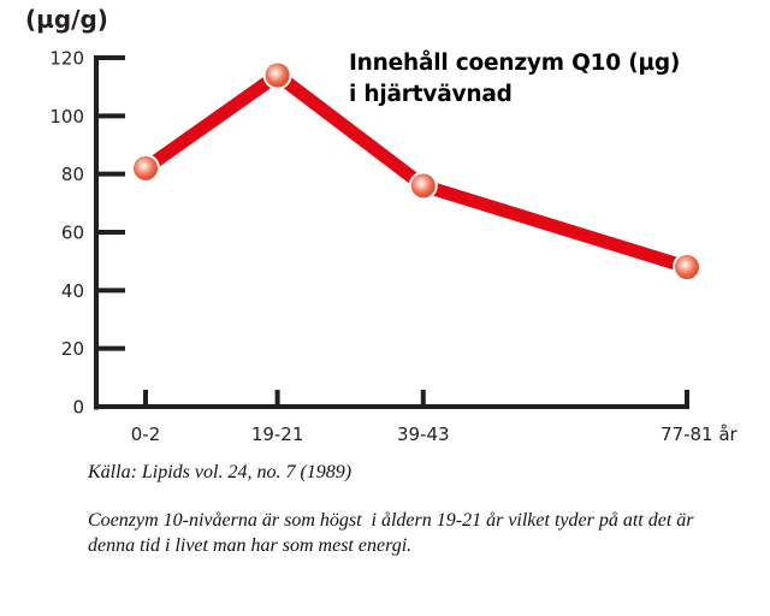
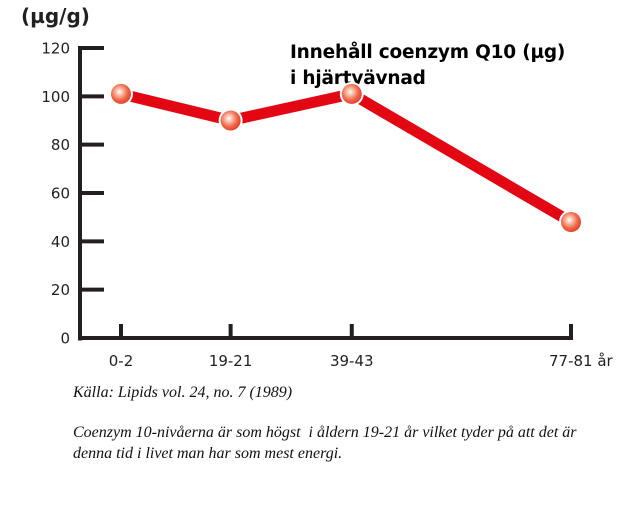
0-2: 82 -> 101
19-21: 114 -> 90
39-43: 76 -> 101
